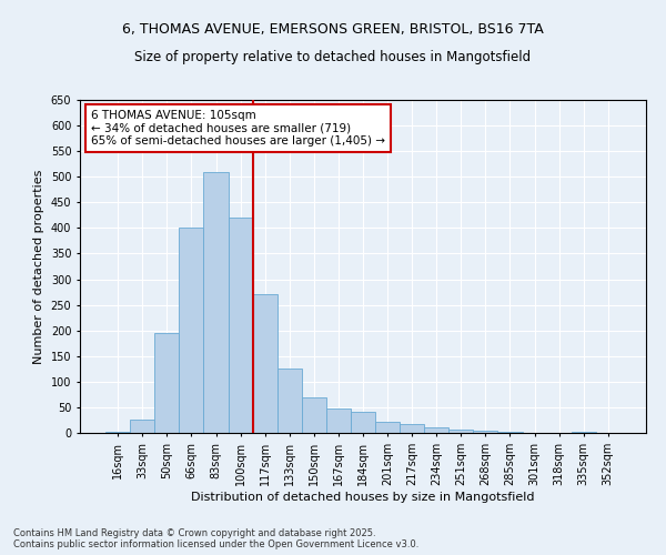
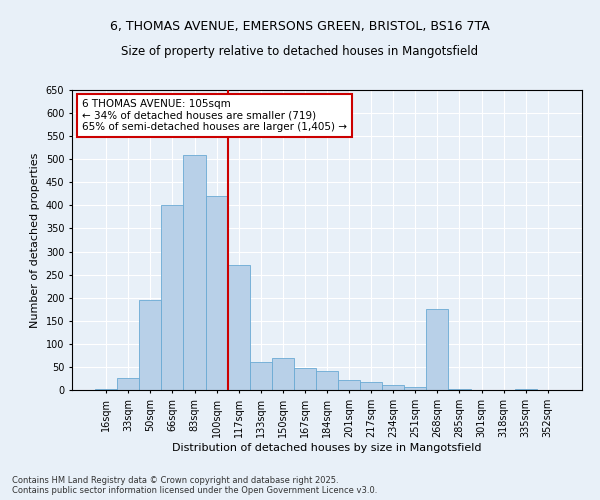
133sqm: 125 -> 60
268sqm: 4 -> 175
